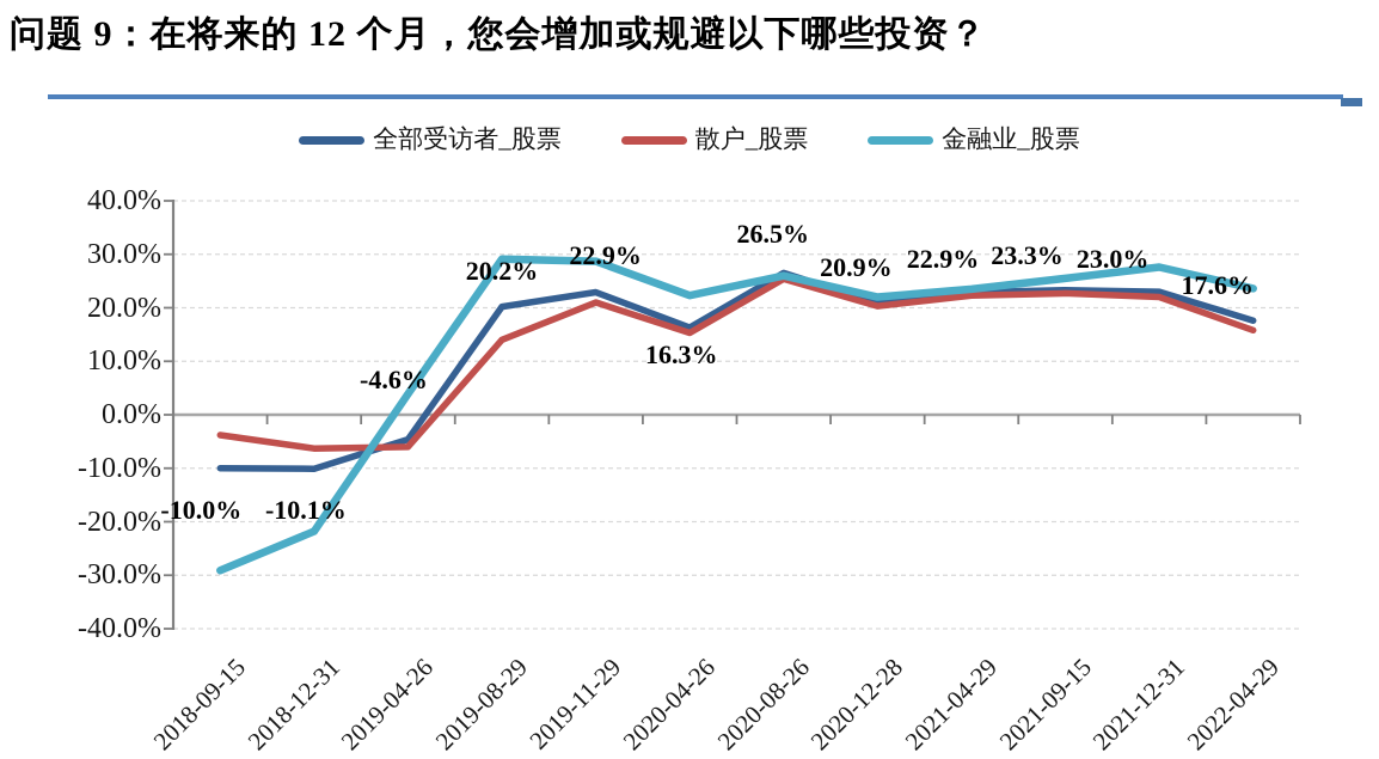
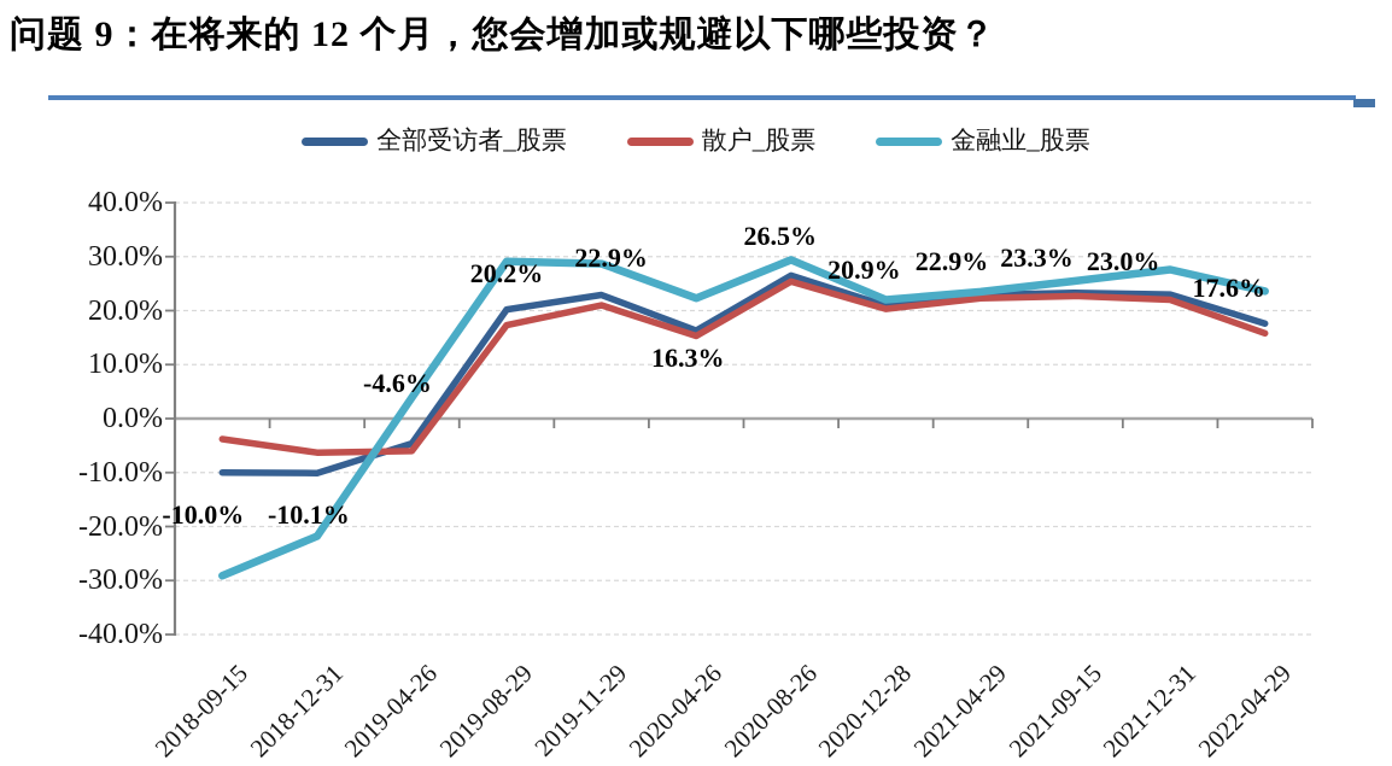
散户_股票/2019-08-29: 14% -> 17%
金融业_股票/2020-08-26: 26% -> 29%
